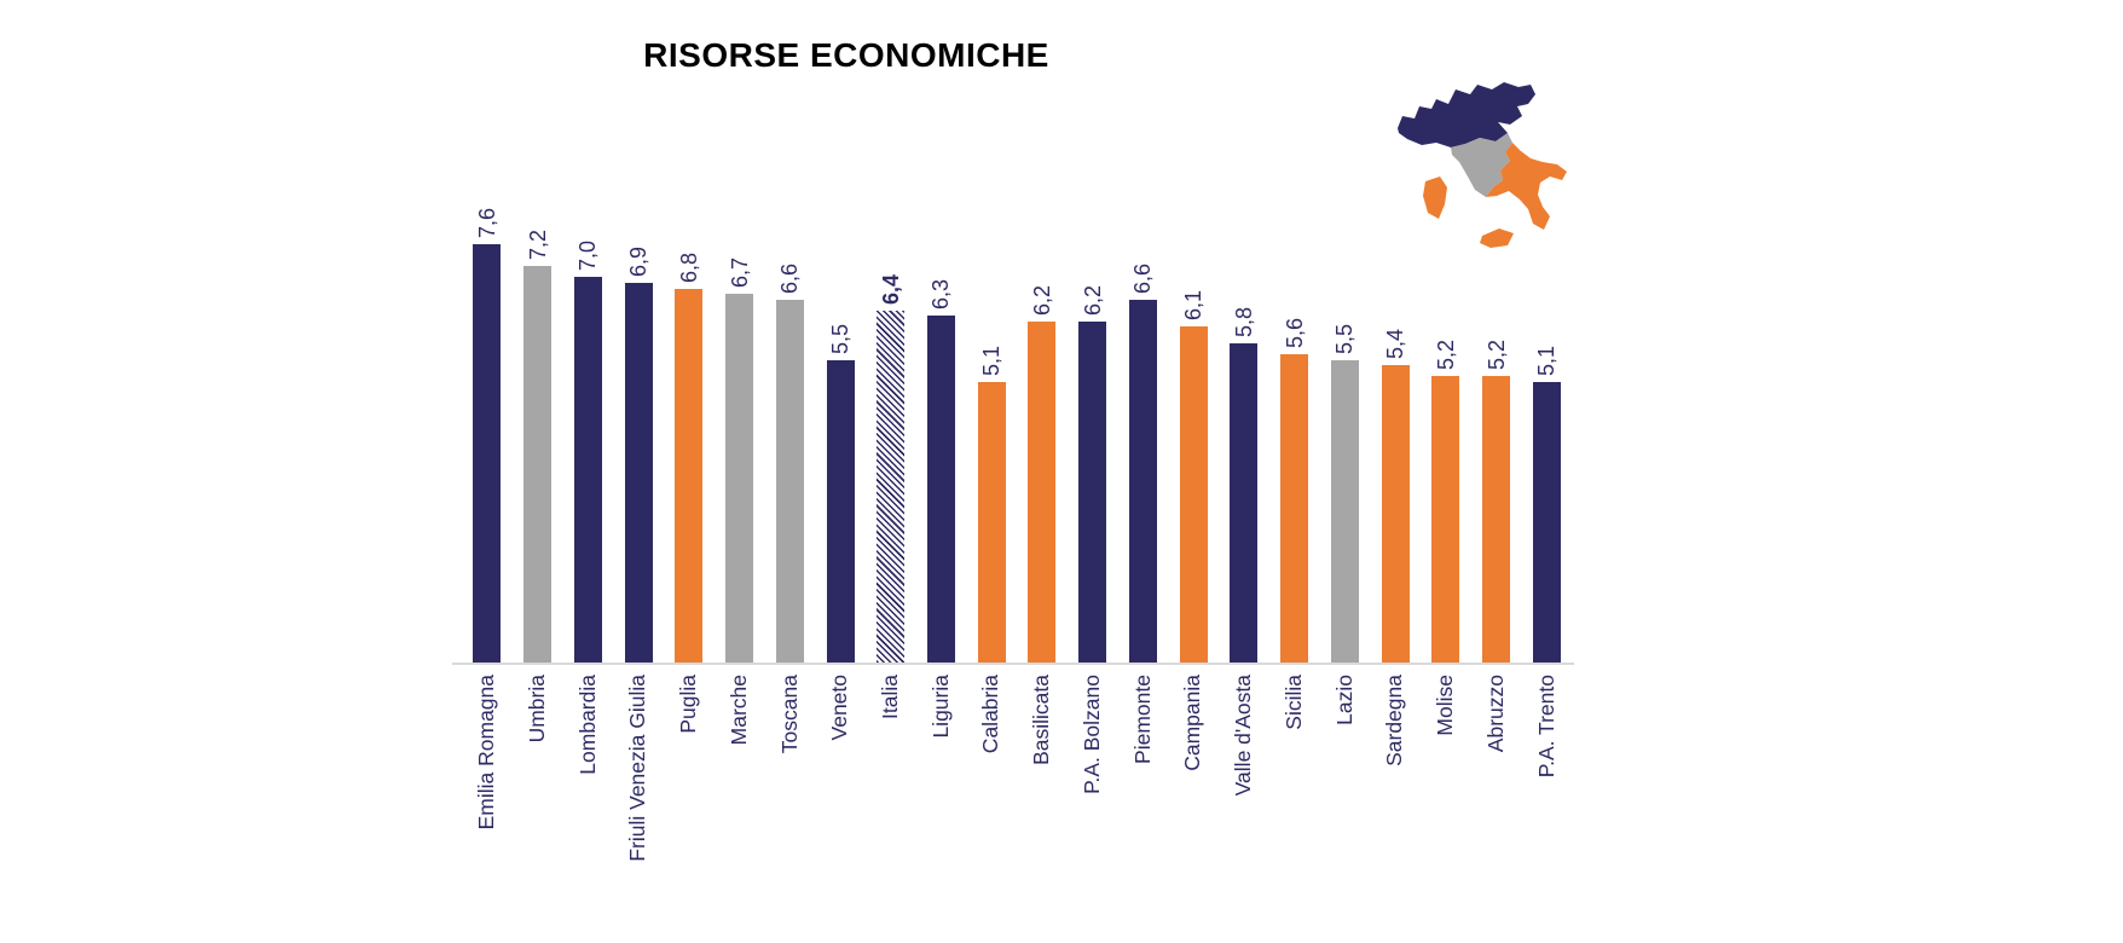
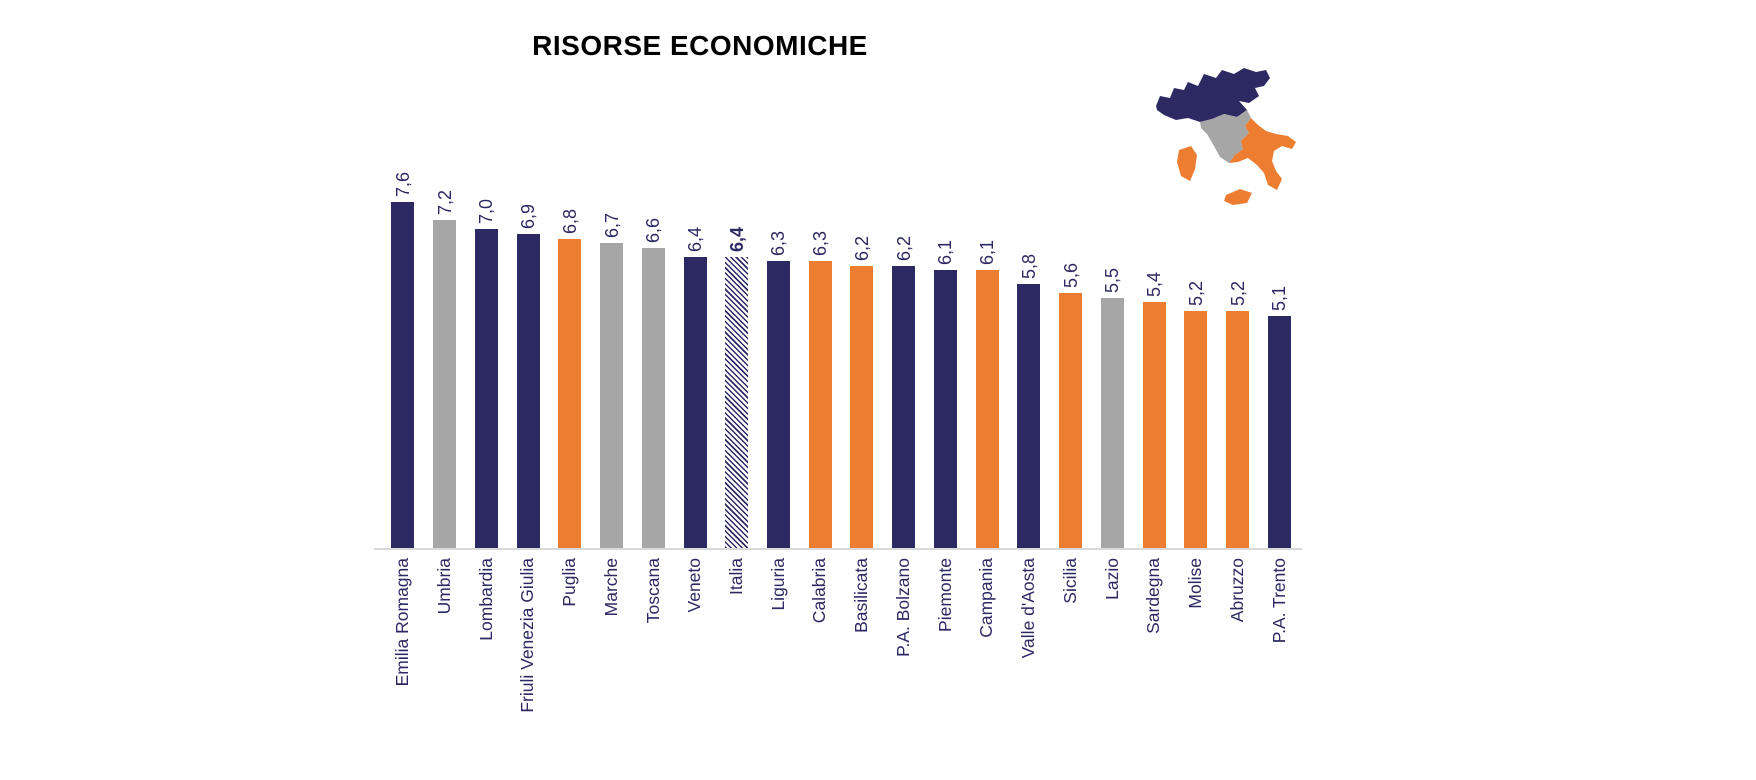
Veneto: 5,5 -> 6,4
Calabria: 5,1 -> 6,3
Piemonte: 6,6 -> 6,1
